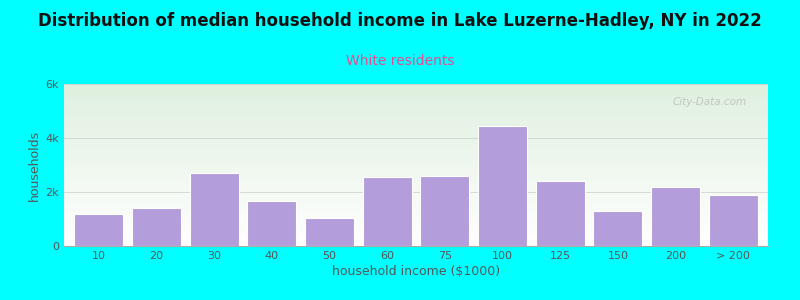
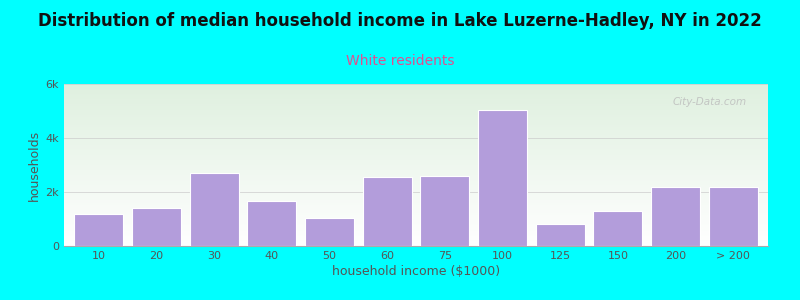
100: 4.45k -> 5.05k
125: 2.40k -> 0.80k
> 200: 1.90k -> 2.20k
